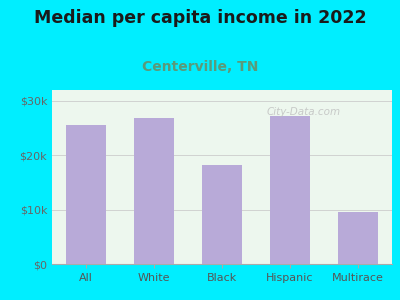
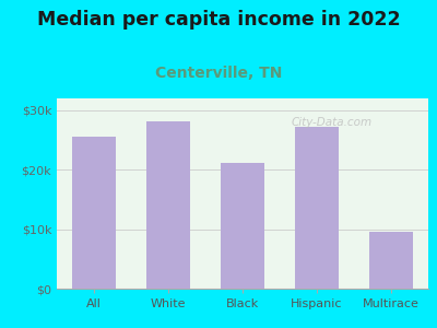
White: $26.8k -> $28.2k
Black: $18.2k -> $21.2k
